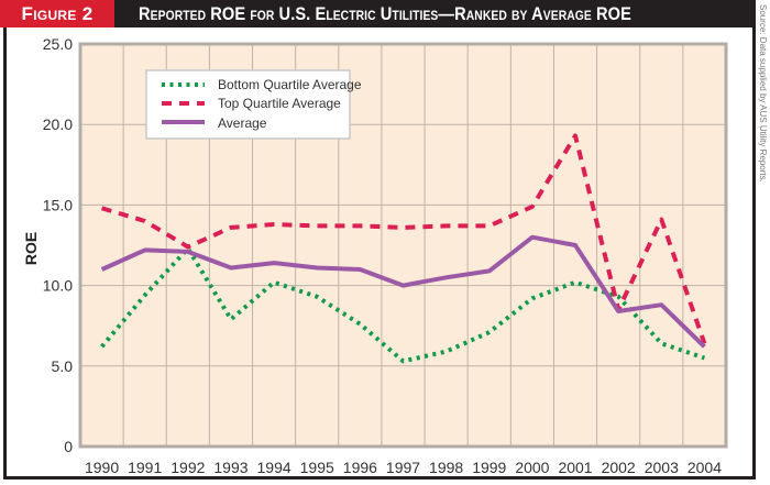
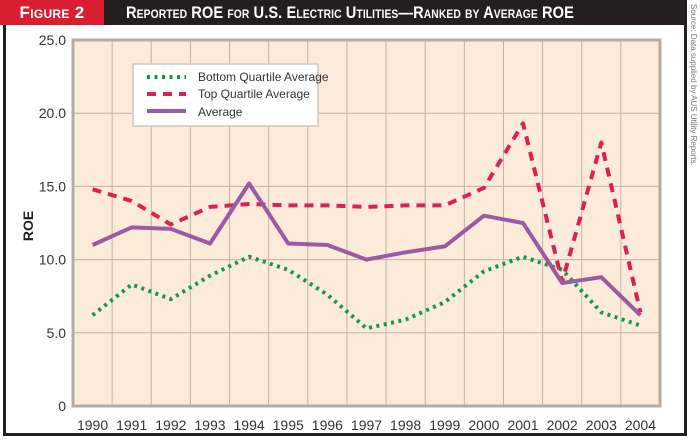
Bottom Quartile Average/1991: 9.4 -> 8.3
Bottom Quartile Average/1992: 12.3 -> 7.3
Bottom Quartile Average/1993: 7.9 -> 8.9
Average/1994: 11.4 -> 15.2
Top Quartile Average/2003: 14.1 -> 18.0
